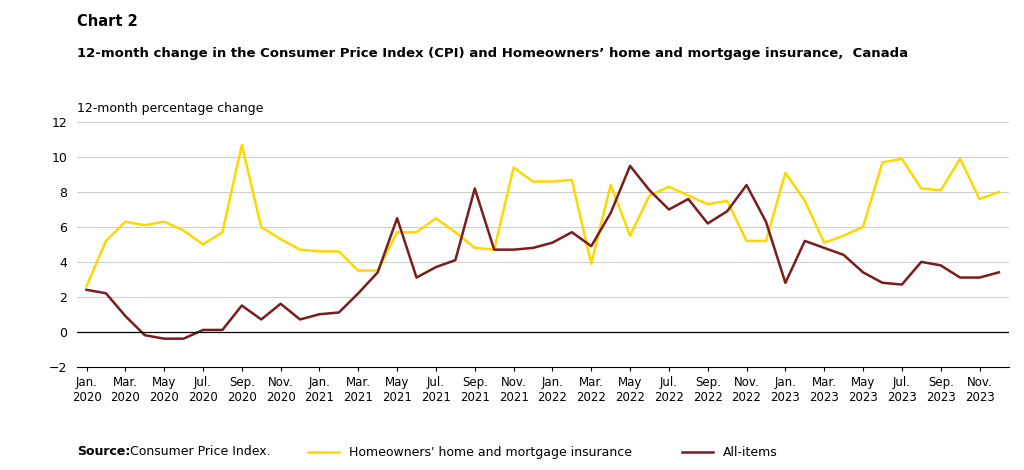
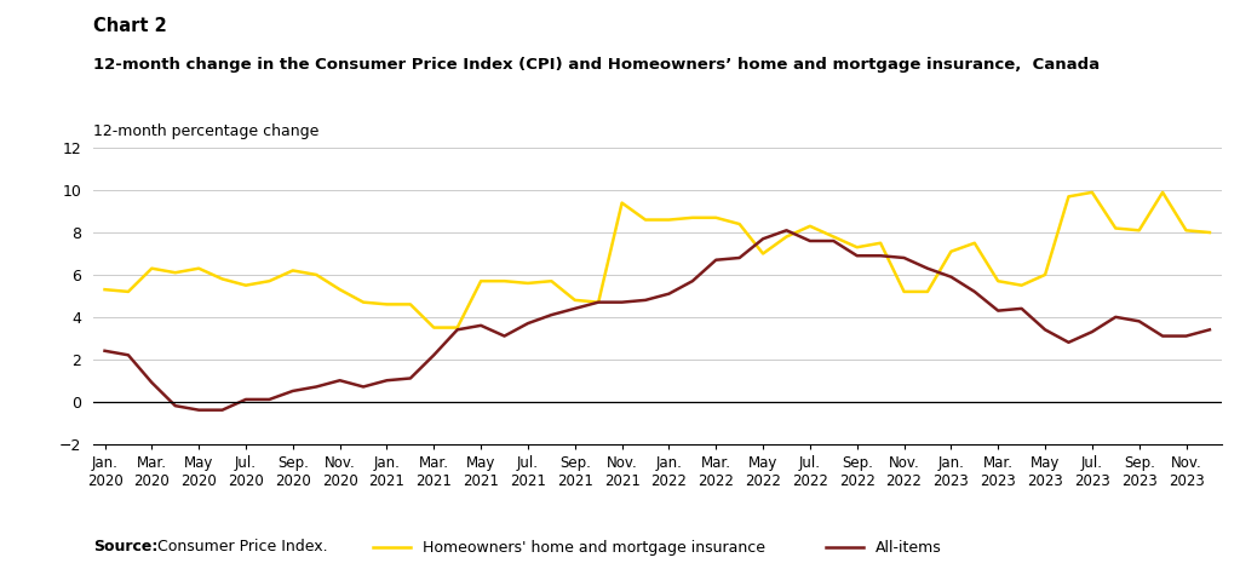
Homeowners' home and mortgage insurance/Jan. 2020: 2.6 -> 5.3
Homeowners' home and mortgage insurance/Jul. 2020: 5.0 -> 5.5
Homeowners' home and mortgage insurance/Sep. 2020: 10.7 -> 6.2
All-items/Sep. 2020: 1.5 -> 0.5
All-items/Nov. 2020: 1.6 -> 1.0
All-items/May 2021: 6.5 -> 3.6
Homeowners' home and mortgage insurance/Jul. 2021: 6.5 -> 5.6
All-items/Sep. 2021: 8.2 -> 4.4
Homeowners' home and mortgage insurance/Mar. 2022: 3.9 -> 8.7
All-items/Mar. 2022: 4.9 -> 6.7
Homeowners' home and mortgage insurance/May 2022: 5.5 -> 7.0
All-items/May 2022: 9.5 -> 7.7
All-items/Jul. 2022: 7.0 -> 7.6
All-items/Sep. 2022: 6.2 -> 6.9
All-items/Nov. 2022: 8.4 -> 6.8
Homeowners' home and mortgage insurance/Jan. 2023: 9.1 -> 7.1
All-items/Jan. 2023: 2.8 -> 5.9
Homeowners' home and mortgage insurance/Mar. 2023: 5.1 -> 5.7
All-items/Mar. 2023: 4.8 -> 4.3
All-items/Jul. 2023: 2.7 -> 3.3
Homeowners' home and mortgage insurance/Nov. 2023: 7.6 -> 8.1
